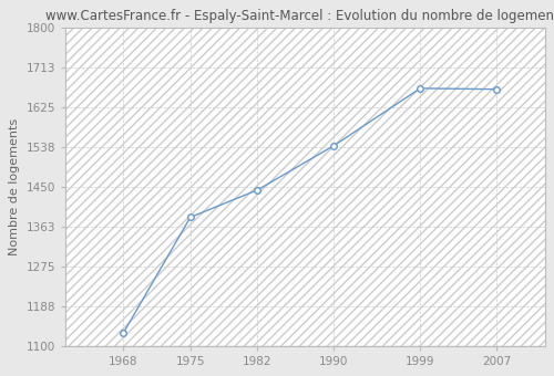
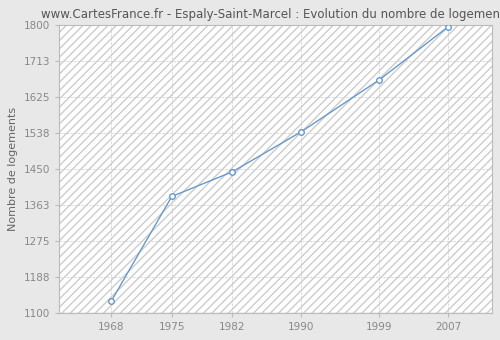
2007: 1665 -> 1797
